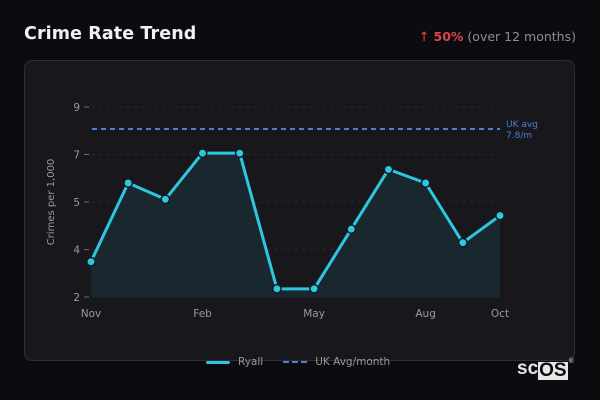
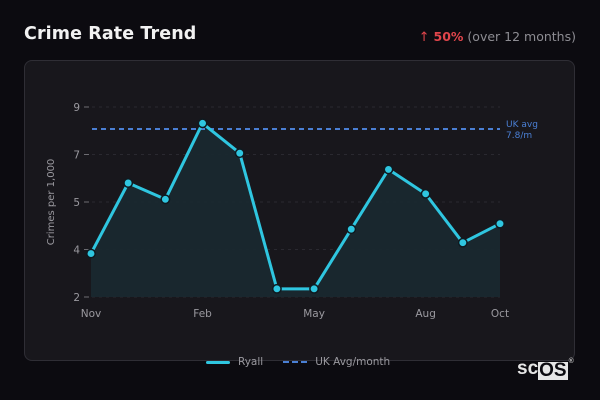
Ryall/Nov: 3.3 -> 3.6
Ryall/Feb: 7.3 -> 8.4
Ryall/Aug: 6.2 -> 5.8
Ryall/Oct: 5.0 -> 4.7
